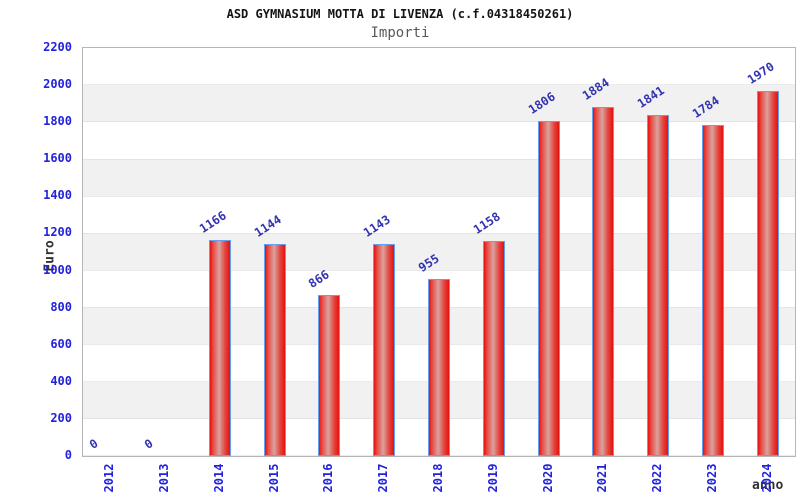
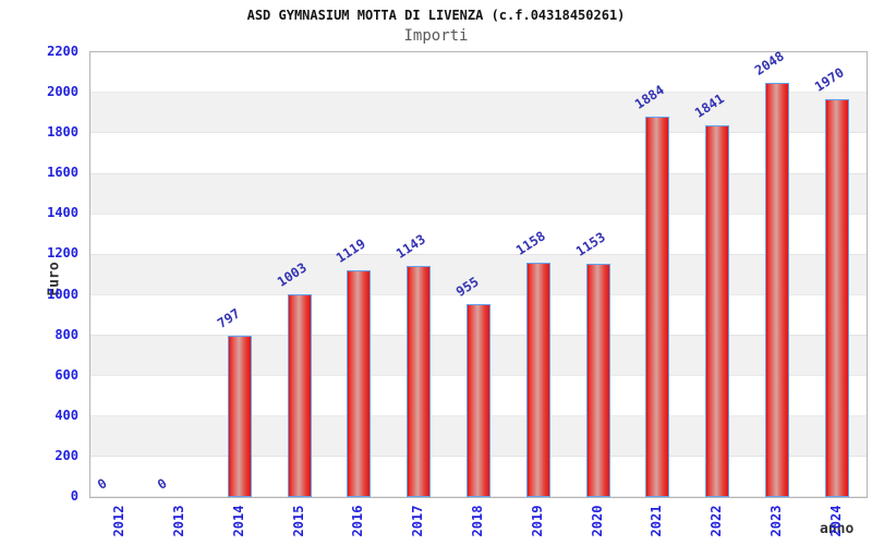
2014: 1166 -> 797
2015: 1144 -> 1003
2016: 866 -> 1119
2020: 1806 -> 1153
2023: 1784 -> 2048
